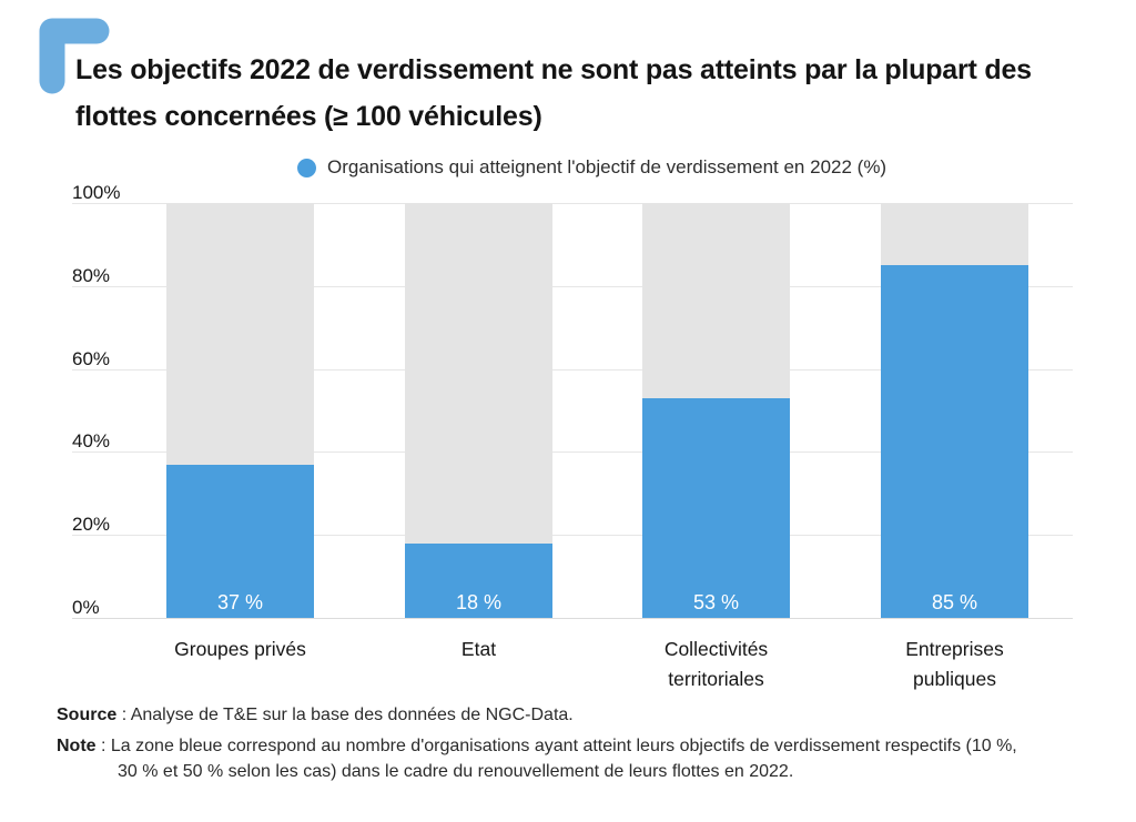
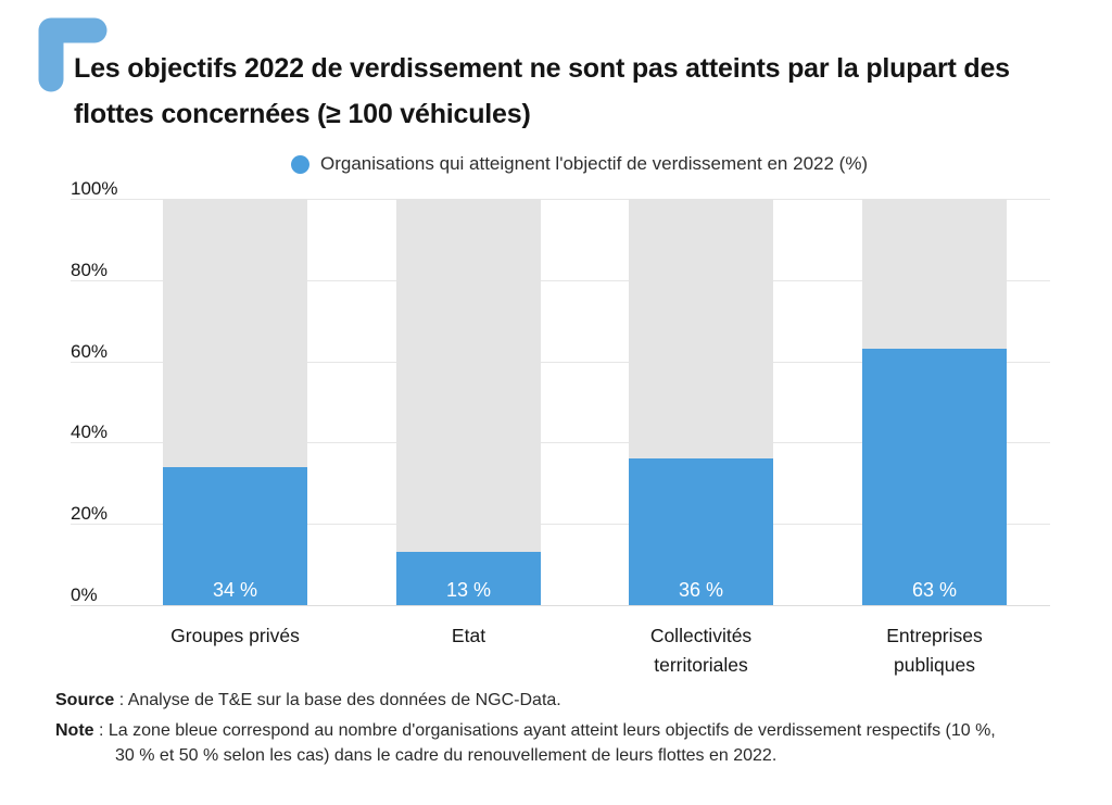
Groupes privés: 37 -> 34
Etat: 18 -> 13
Collectivités territoriales: 53 -> 36
Entreprises publiques: 85 -> 63
